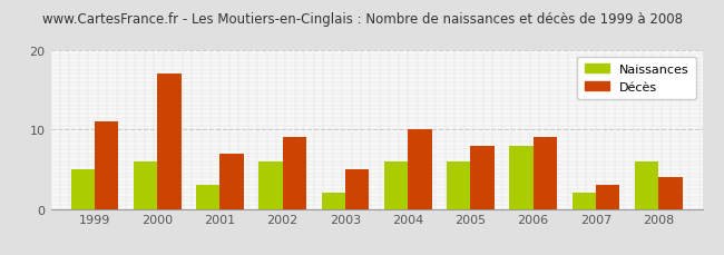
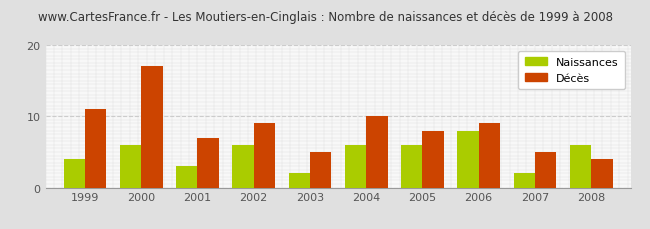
Naissances/1999: 5 -> 4
Décès/2007: 3 -> 5
